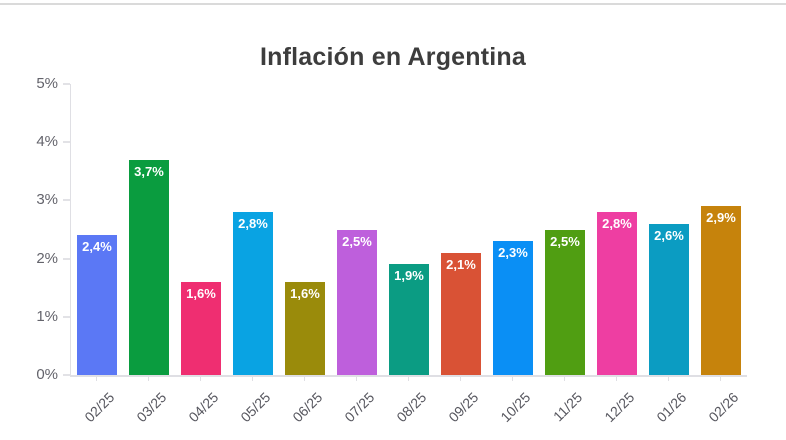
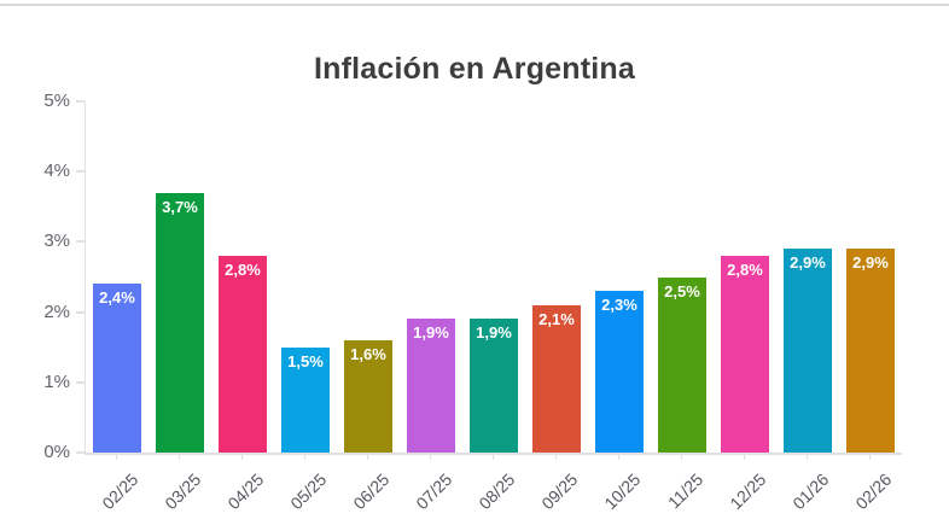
04/25: 1,6% -> 2,8%
05/25: 2,8% -> 1,5%
07/25: 2,5% -> 1,9%
01/26: 2,6% -> 2,9%
